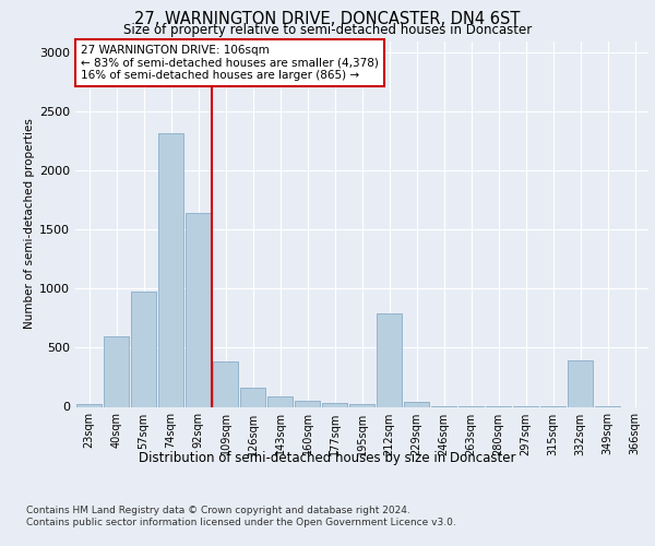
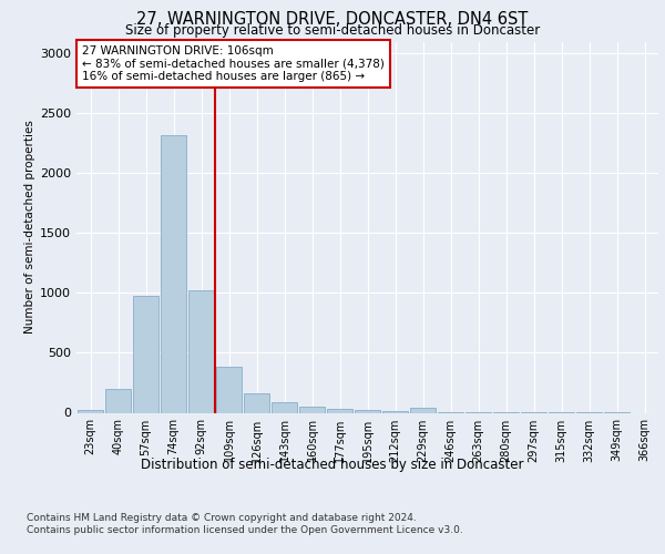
40sqm: 600 -> 200
92sqm: 1640 -> 1020
212sqm: 790 -> 20
332sqm: 390 -> 0
